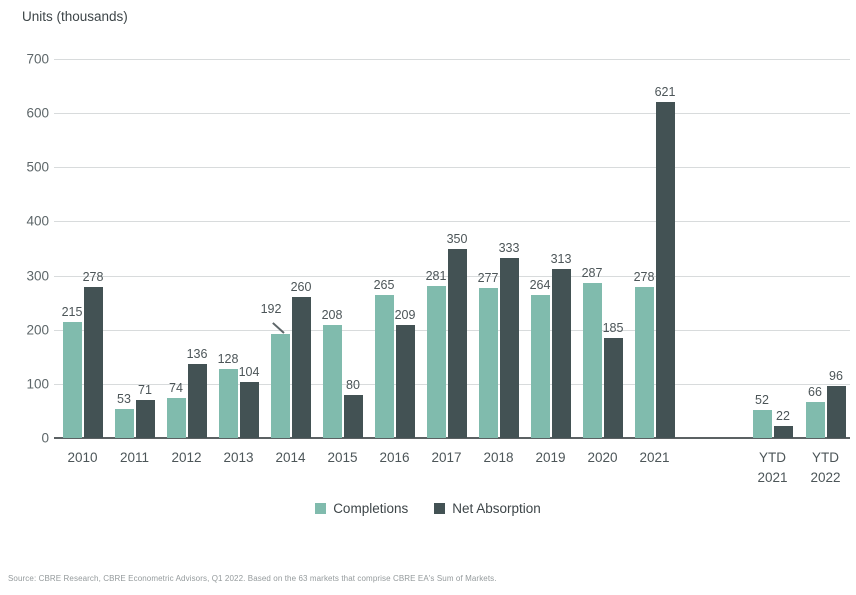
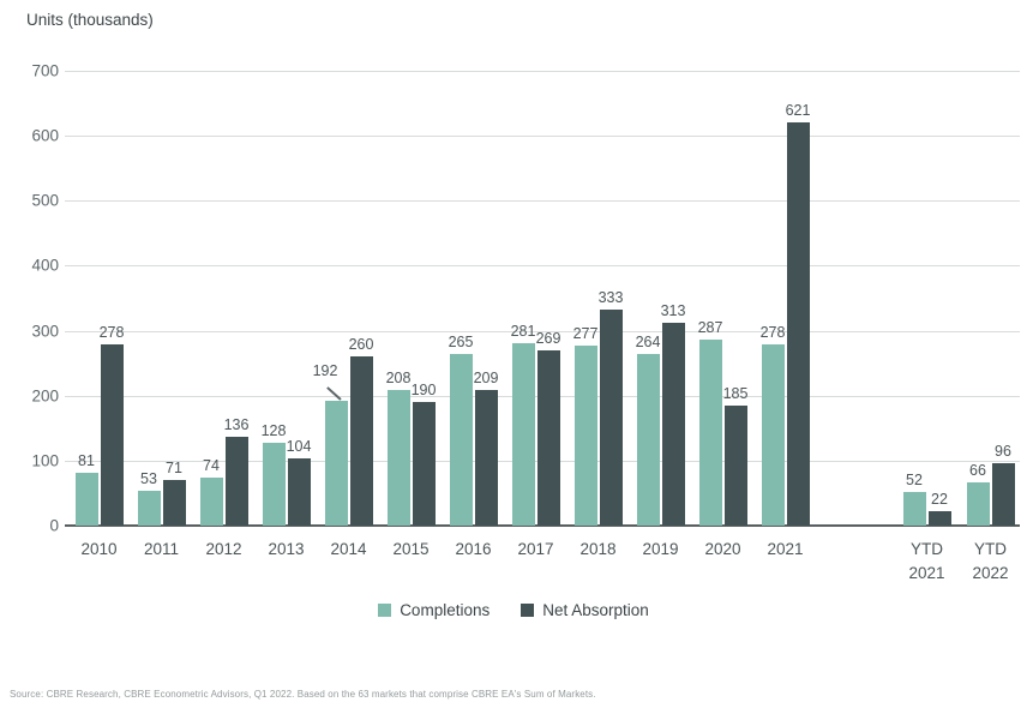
Completions/2010: 215 -> 81
Net Absorption/2015: 80 -> 190
Net Absorption/2017: 350 -> 269
